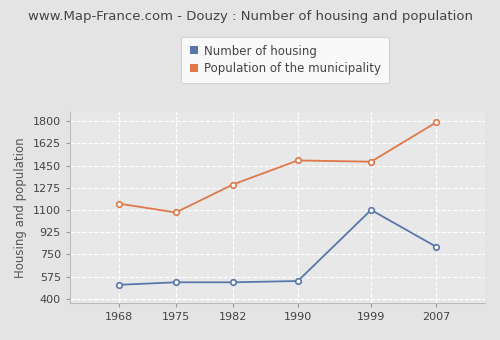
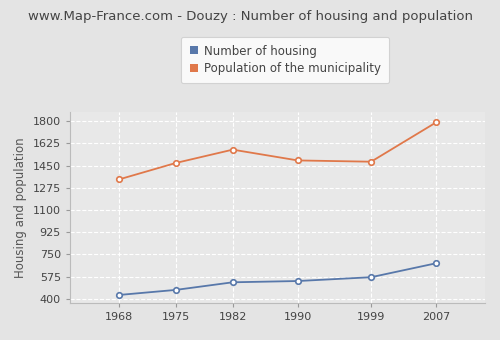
Number of housing/1968: 510 -> 430
Population of the municipality/1968: 1150 -> 1340
Number of housing/1975: 530 -> 470
Population of the municipality/1975: 1080 -> 1470
Population of the municipality/1982: 1300 -> 1580
Number of housing/1999: 1100 -> 570
Number of housing/2007: 810 -> 680
